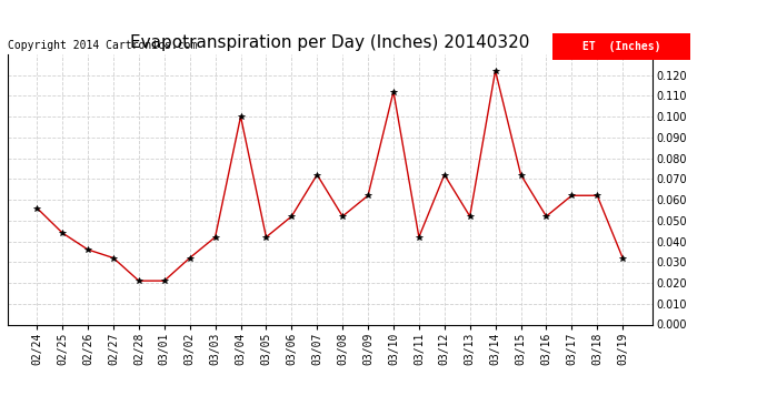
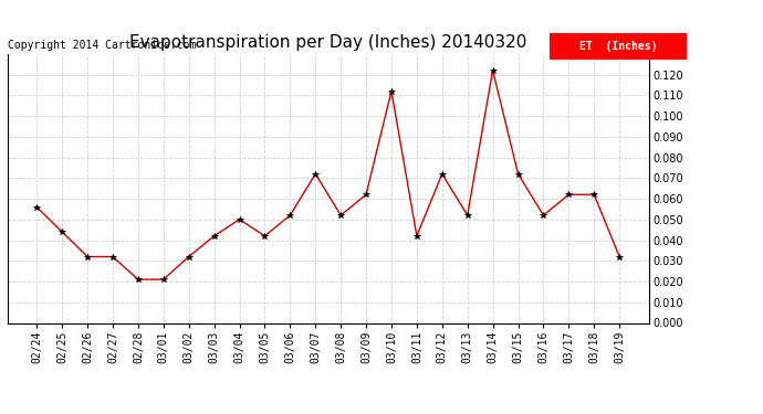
02/26: 0.036 -> 0.032
03/04: 0.100 -> 0.050
